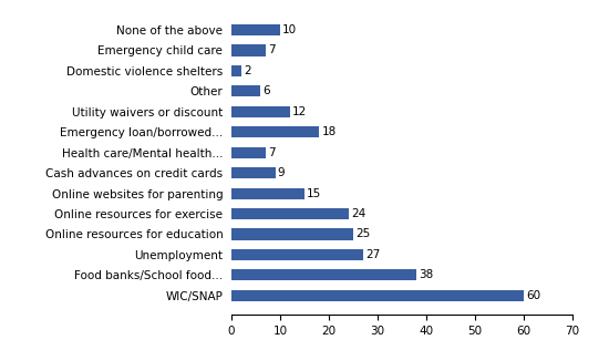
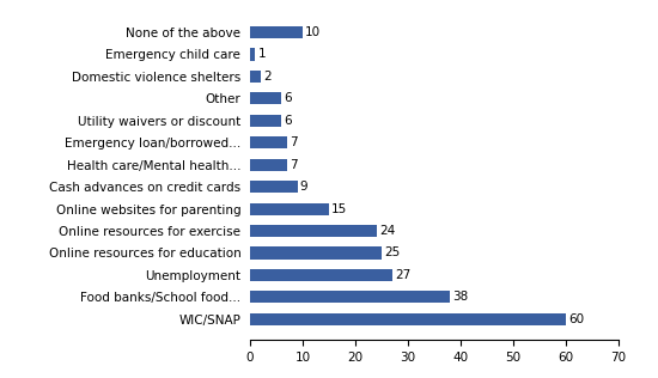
Emergency child care: 7 -> 1
Utility waivers or discount: 12 -> 6
Emergency loan/borrowed...: 18 -> 7
